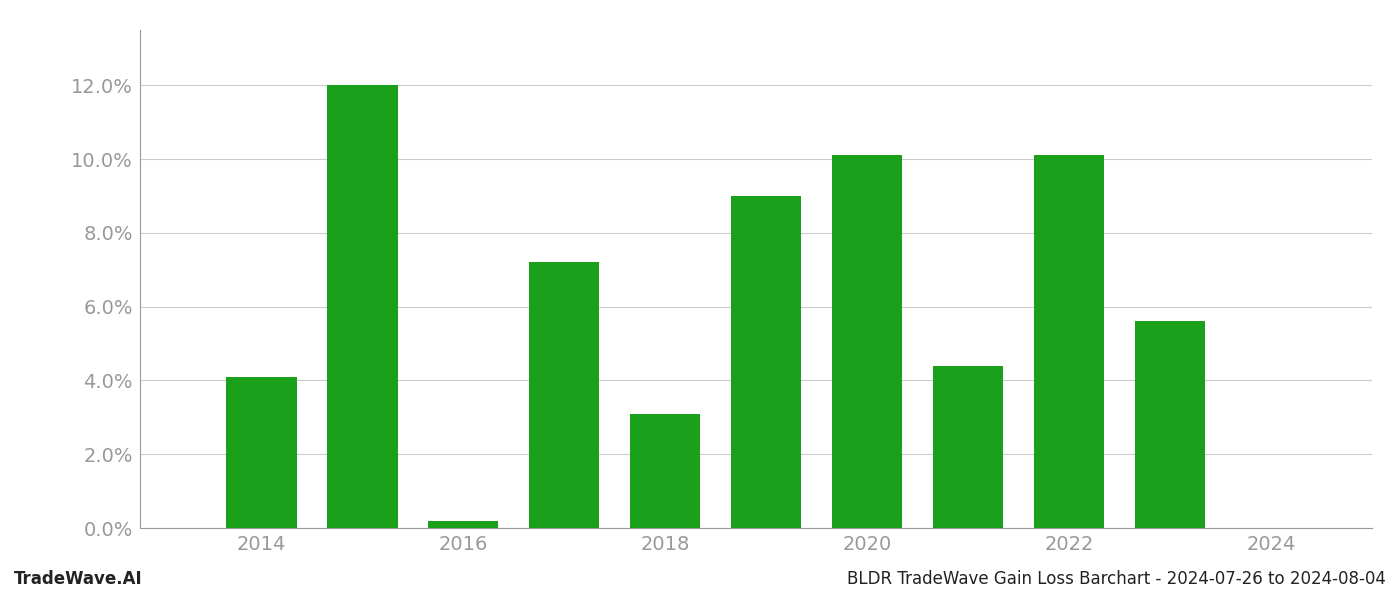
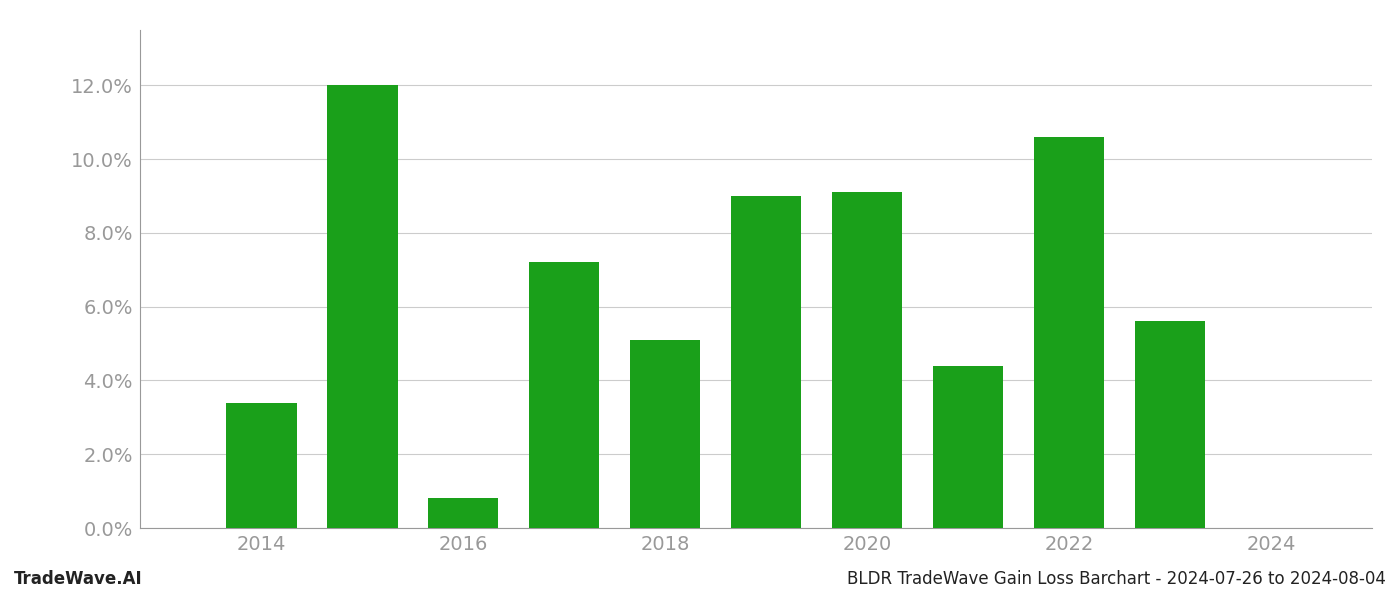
2014: 4.1% -> 3.4%
2016: 0.2% -> 0.8%
2018: 3.1% -> 5.1%
2020: 10.1% -> 9.1%
2022: 10.1% -> 10.6%
